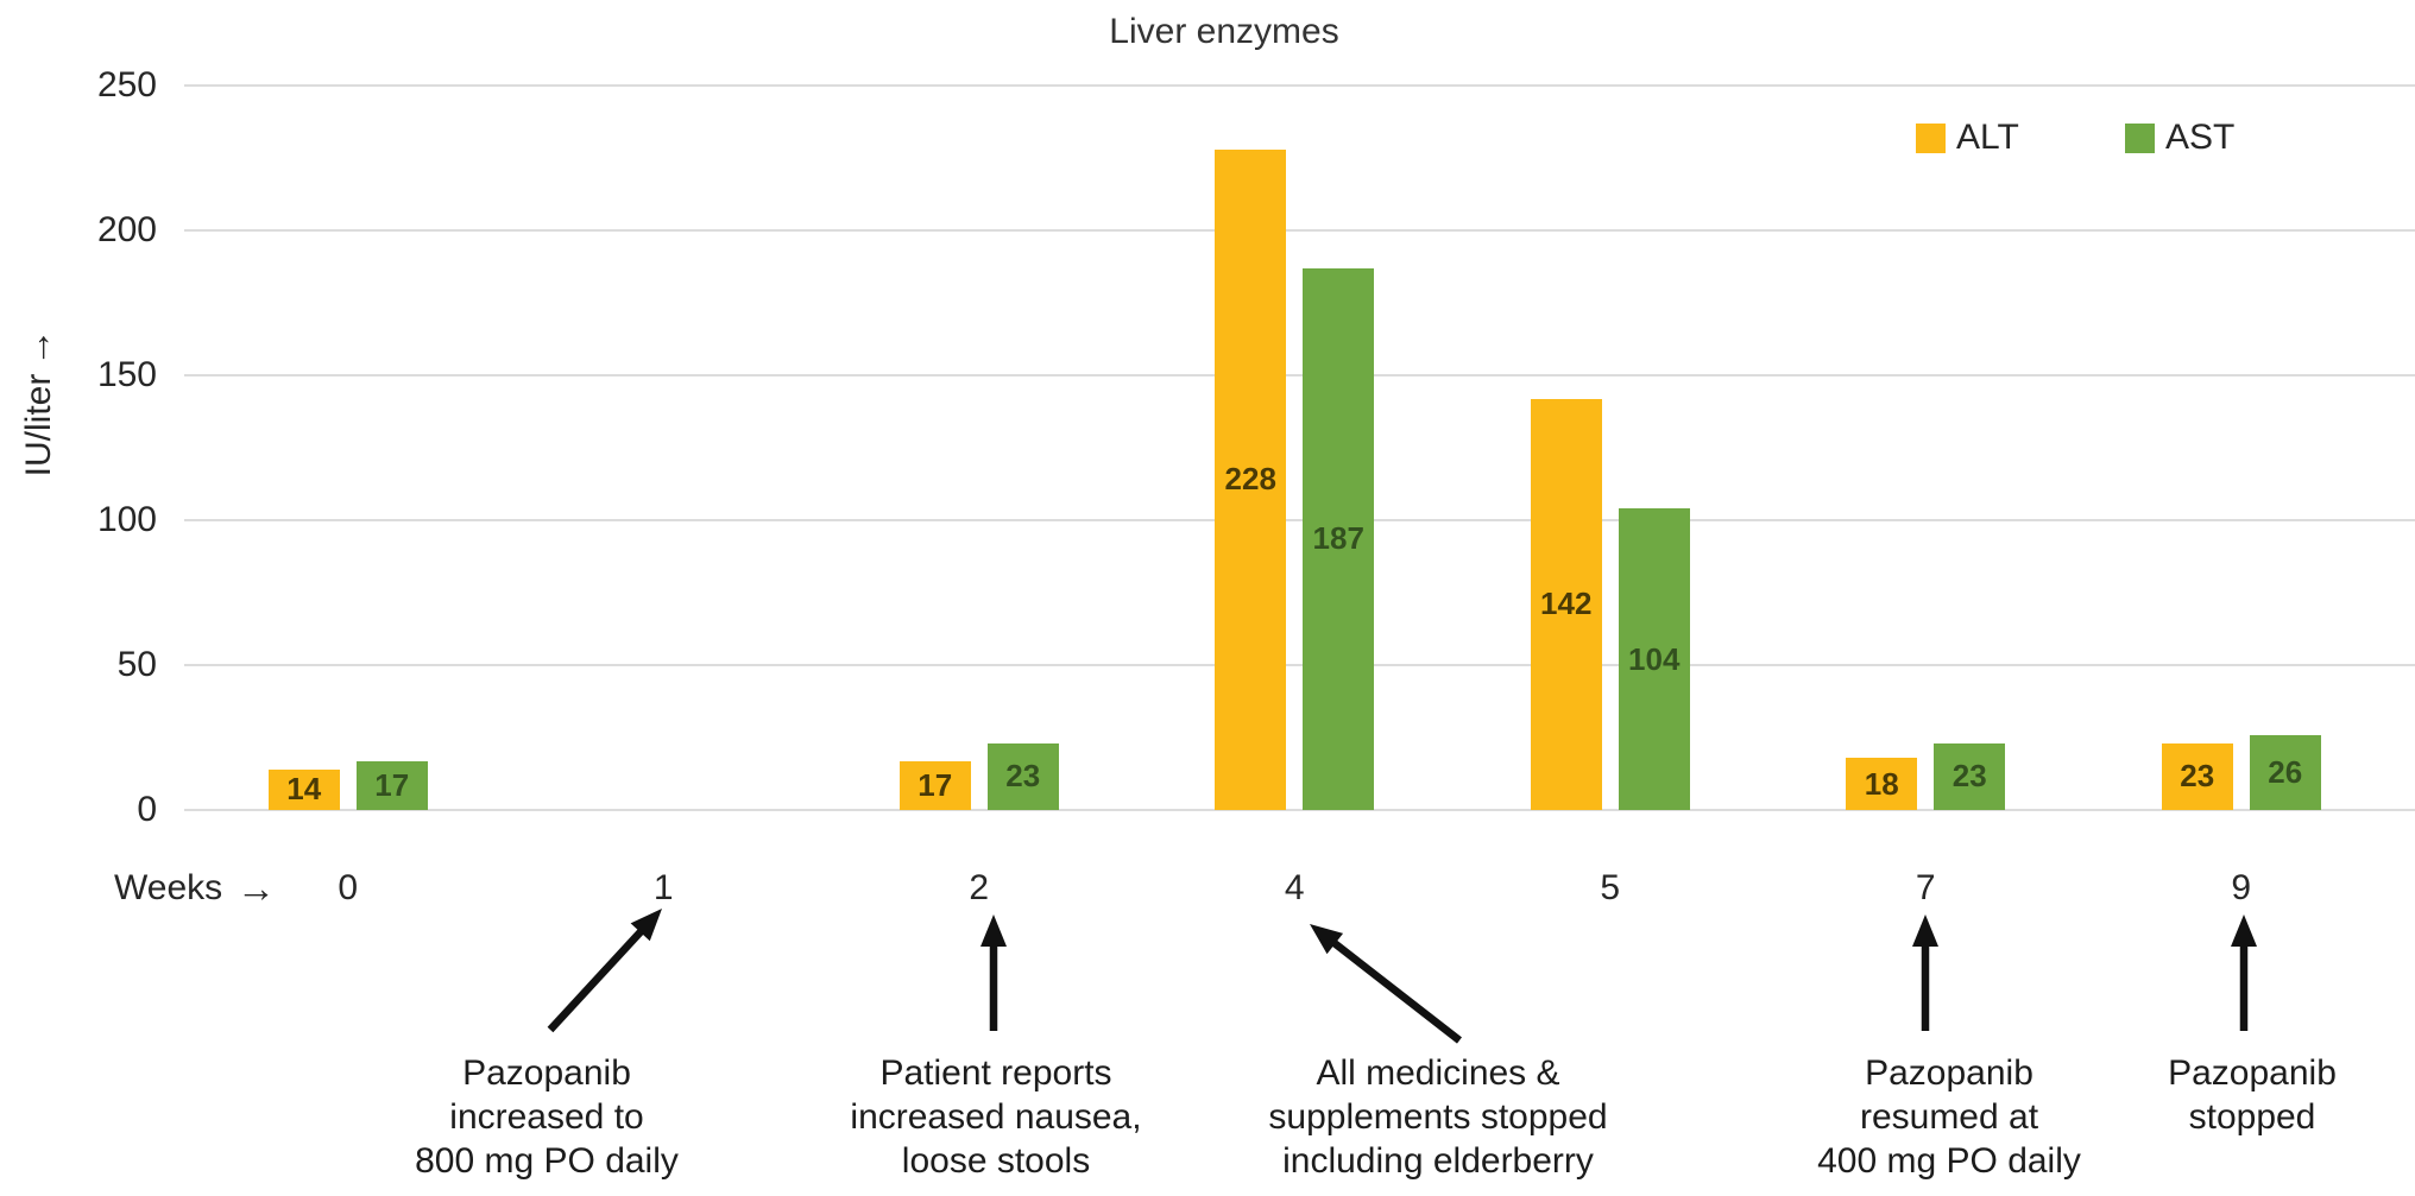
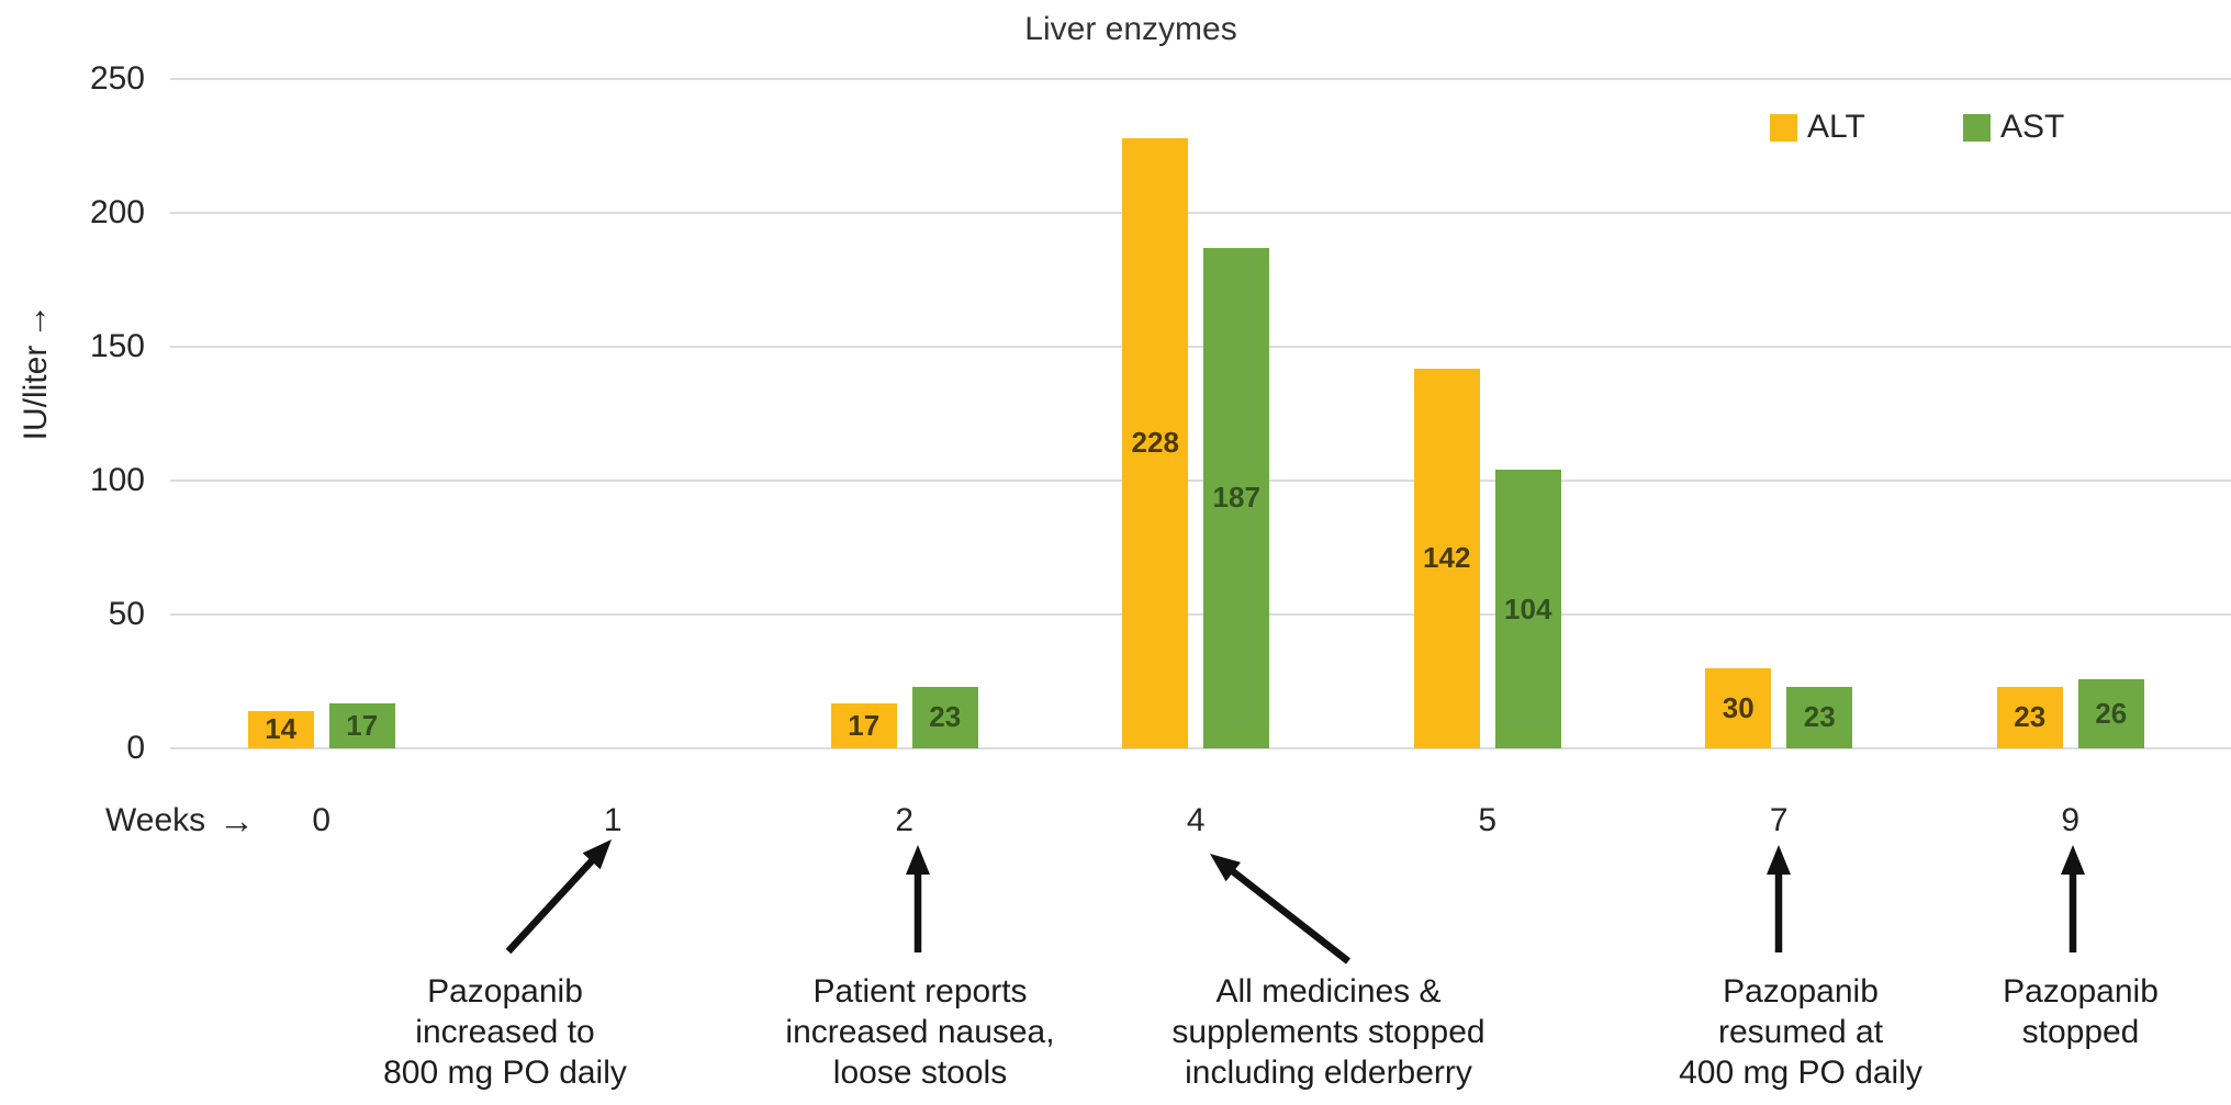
ALT/7: 18 -> 30
